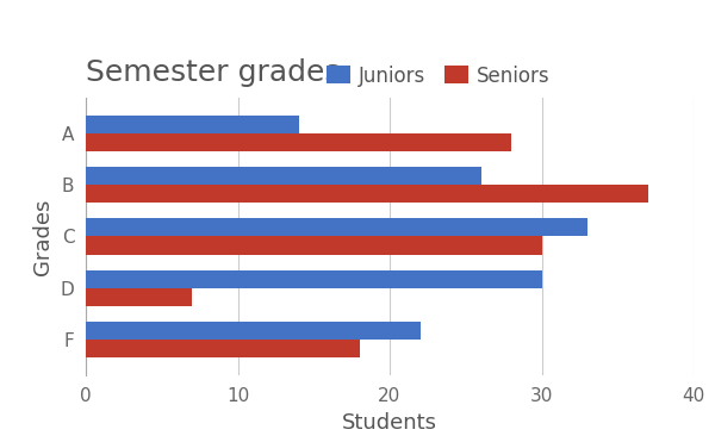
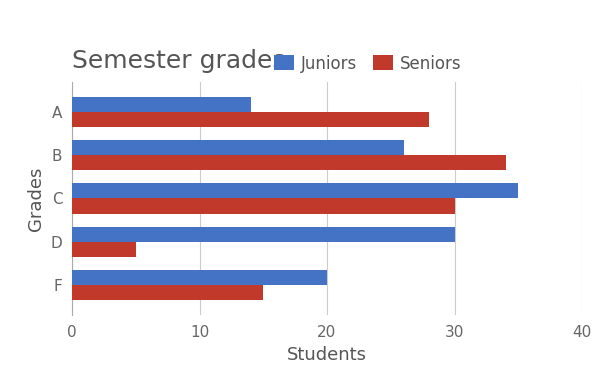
Seniors/B: 37 -> 34
Juniors/C: 33 -> 35
Seniors/D: 7 -> 5
Juniors/F: 22 -> 20
Seniors/F: 18 -> 15
